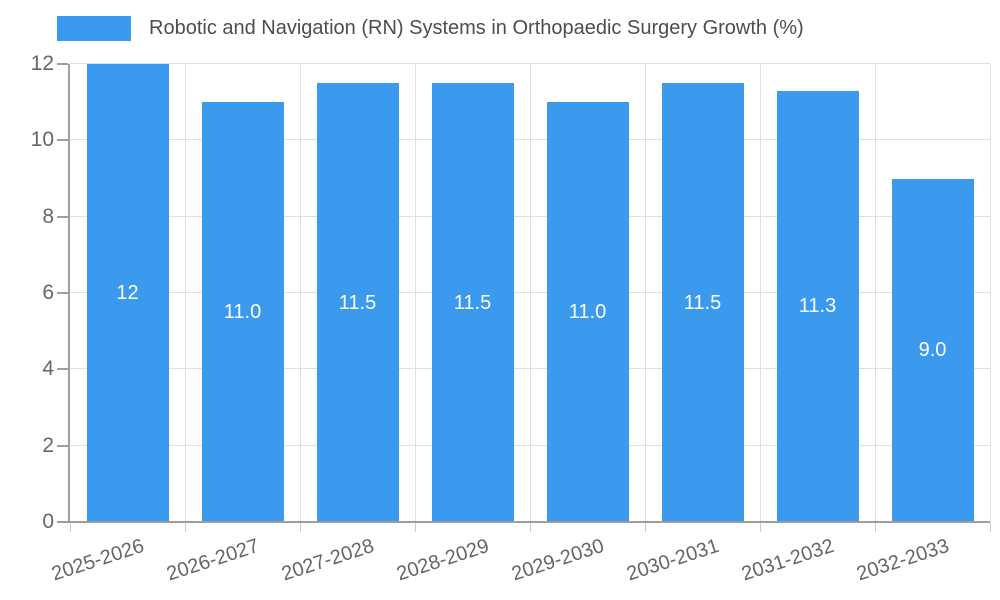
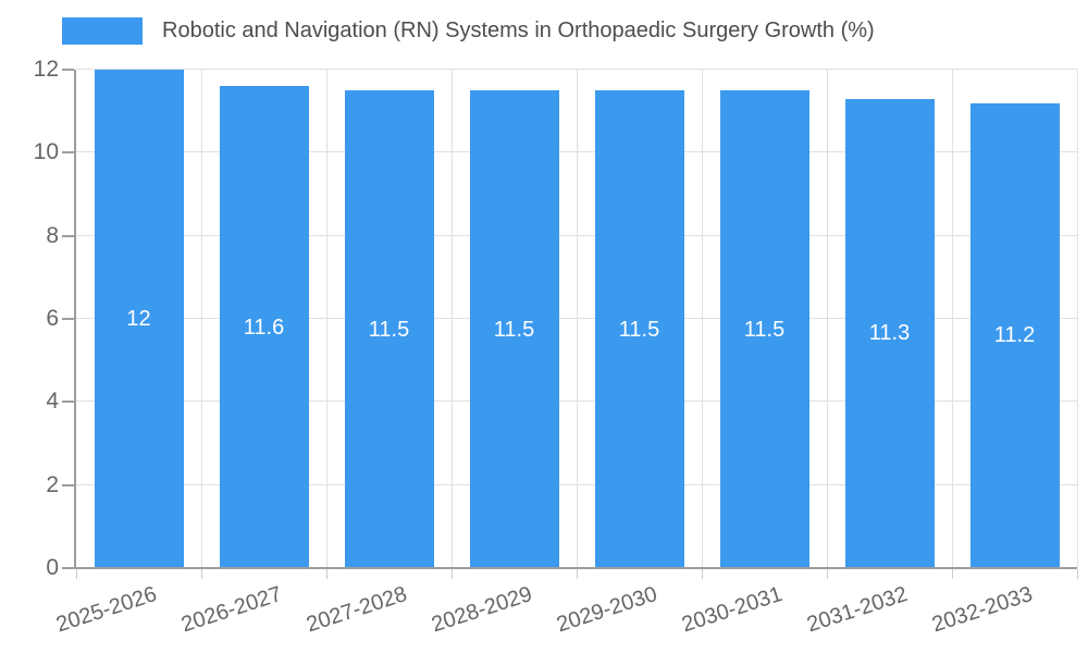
2026-2027: 11.0 -> 11.6
2029-2030: 11.0 -> 11.5
2032-2033: 9.0 -> 11.2
